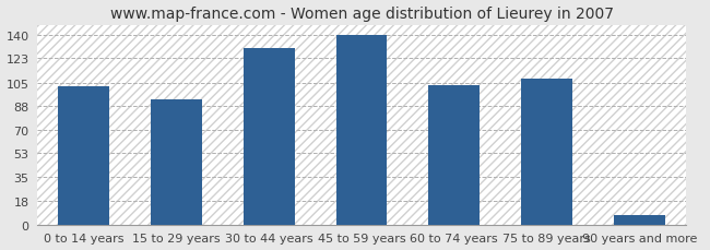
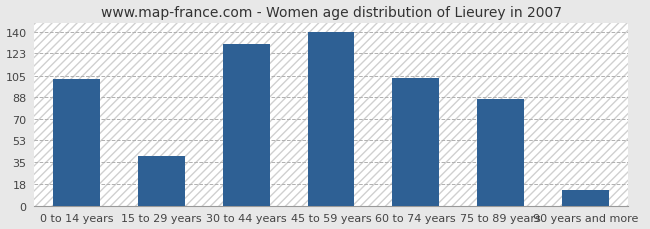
15 to 29 years: 93 -> 40
75 to 89 years: 108 -> 86
90 years and more: 7 -> 13
